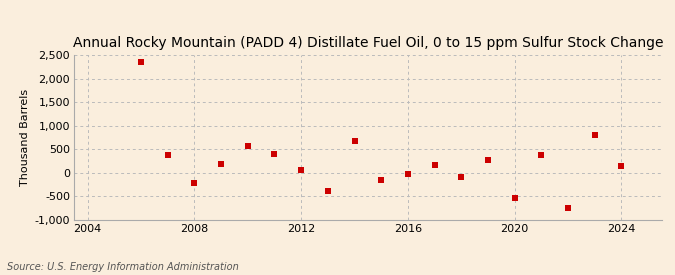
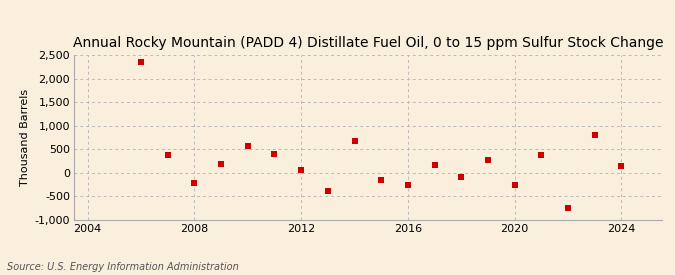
2016: -30 -> -250
2020: -530 -> -250
